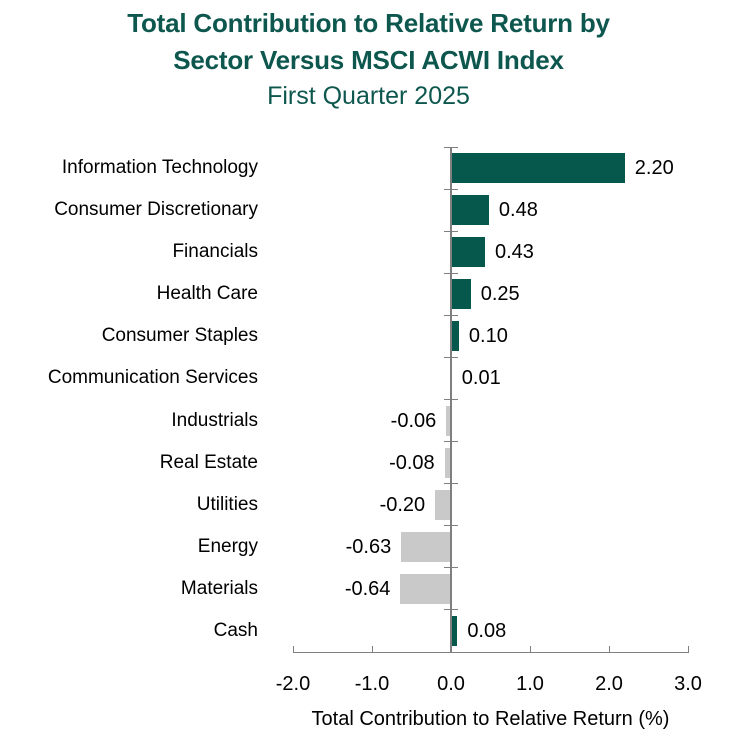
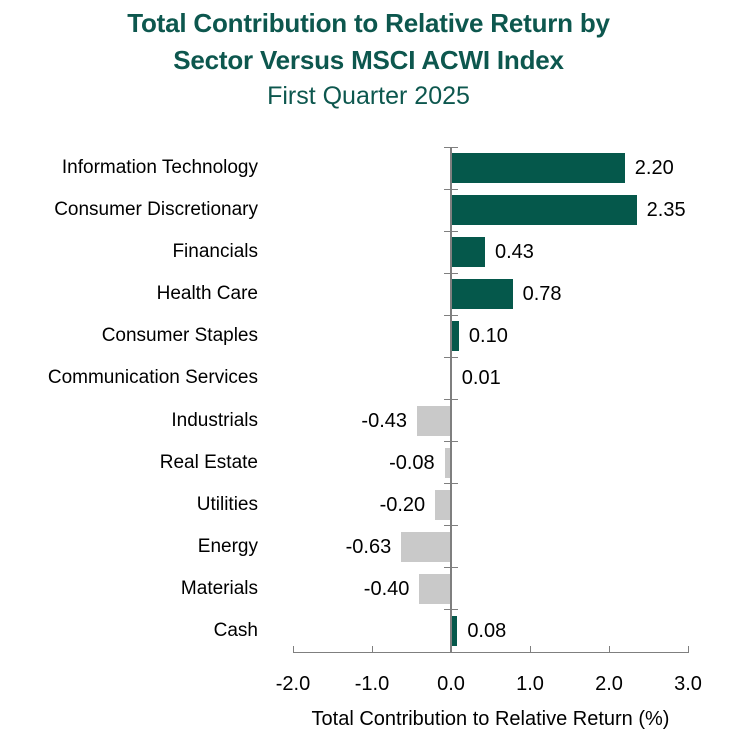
Consumer Discretionary: 0.48 -> 2.35
Health Care: 0.25 -> 0.78
Industrials: -0.06 -> -0.43
Materials: -0.64 -> -0.40
